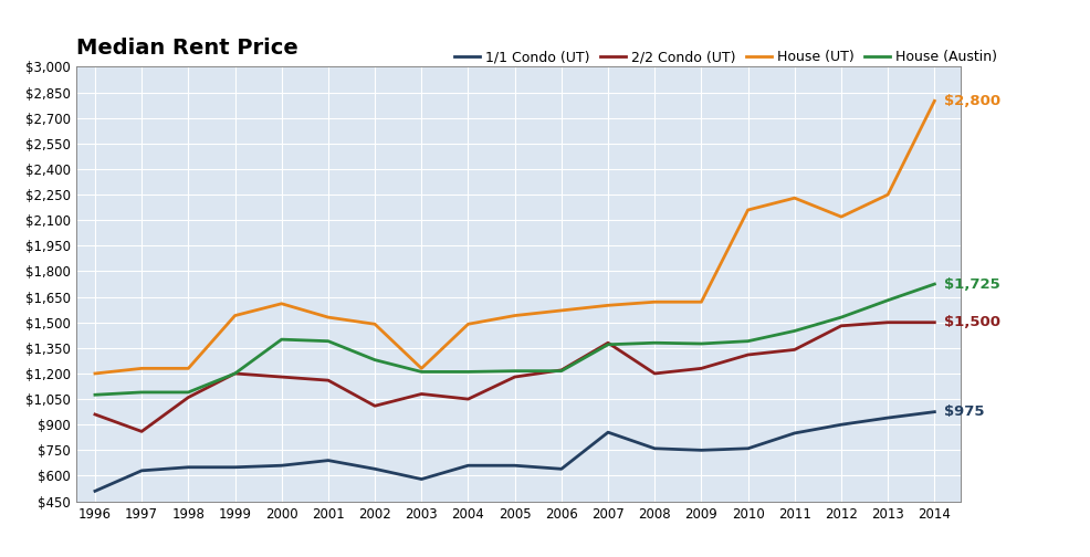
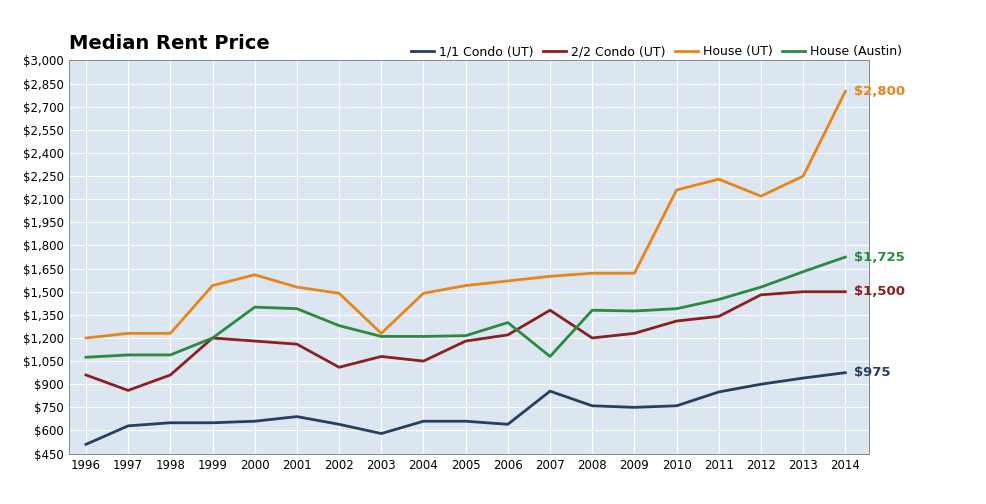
2/2 Condo (UT)/1998: $1,060 -> $960
House (Austin)/2006: $1,220 -> $1,300
House (Austin)/2007: $1,370 -> $1,080
